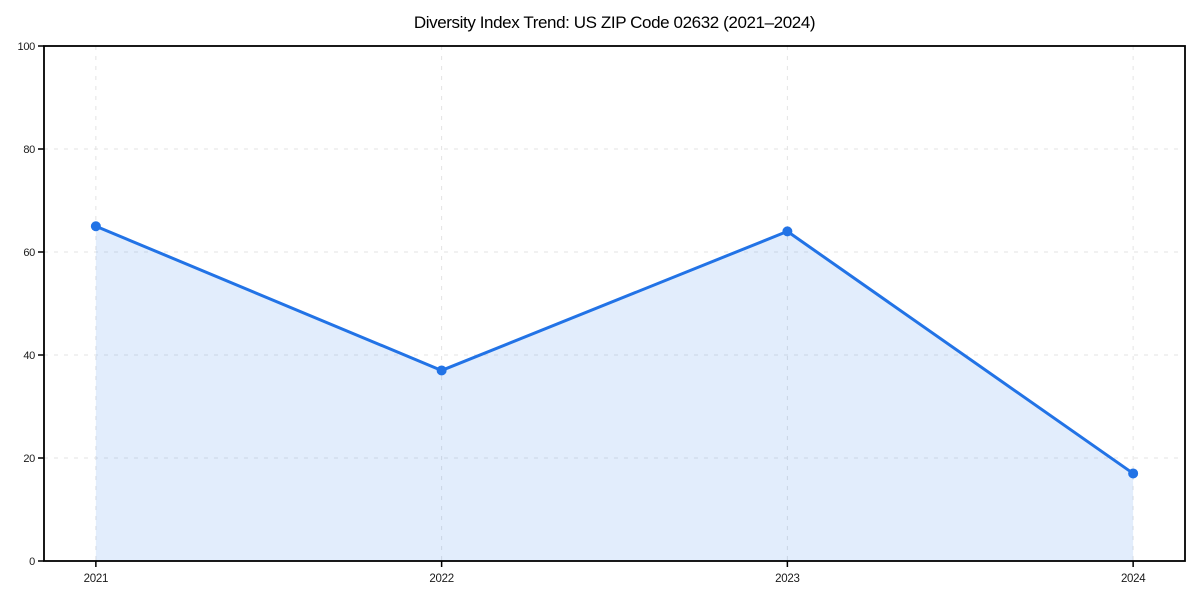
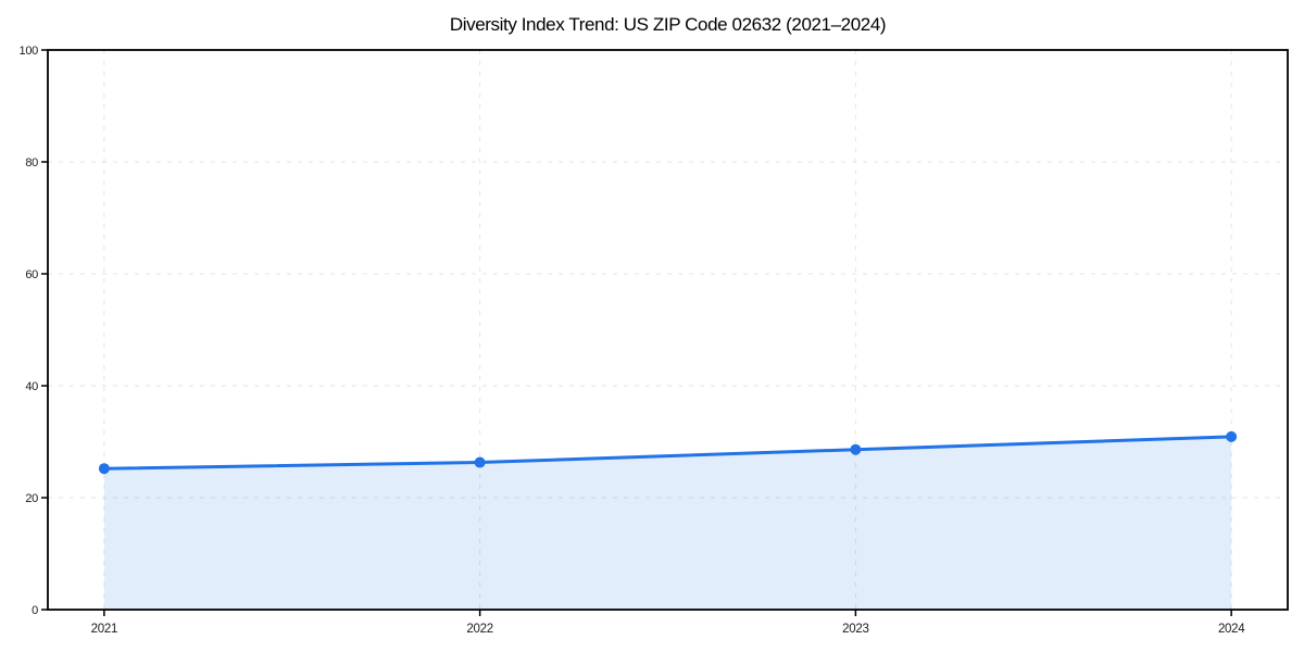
2021: 65 -> 25
2022: 37 -> 26
2023: 64 -> 29
2024: 17 -> 31
